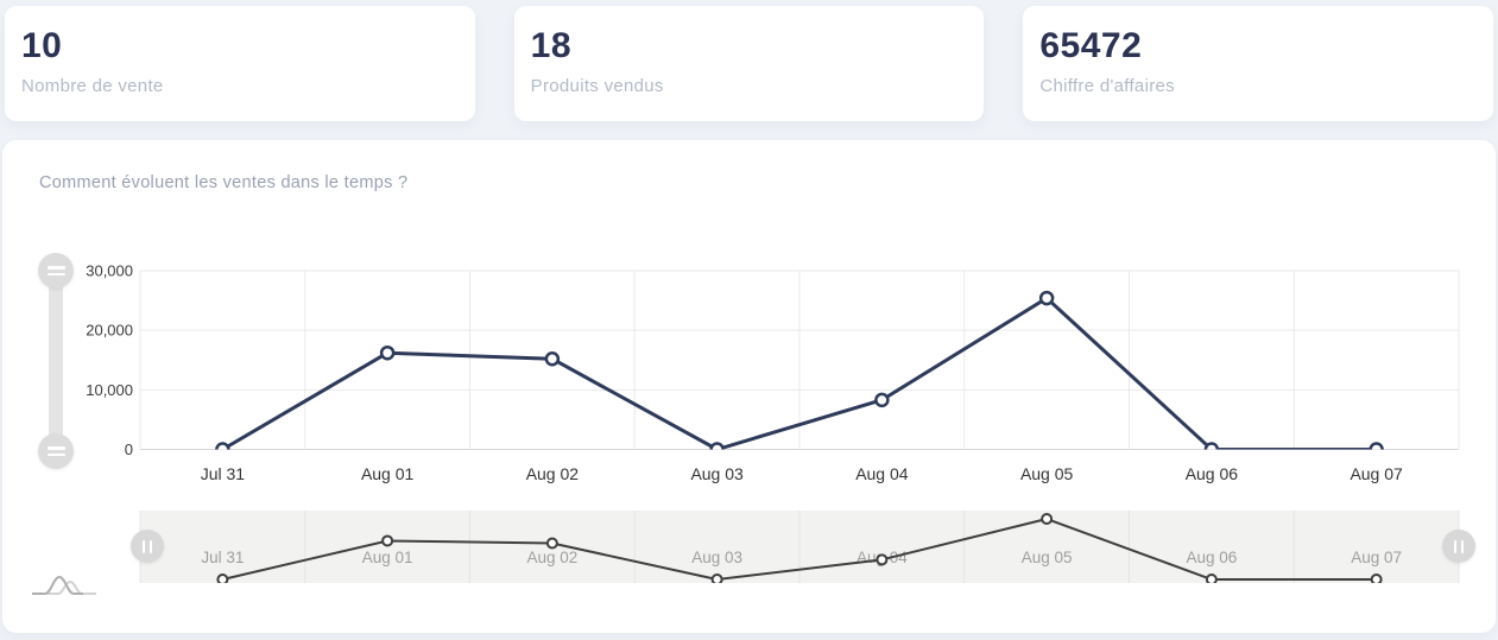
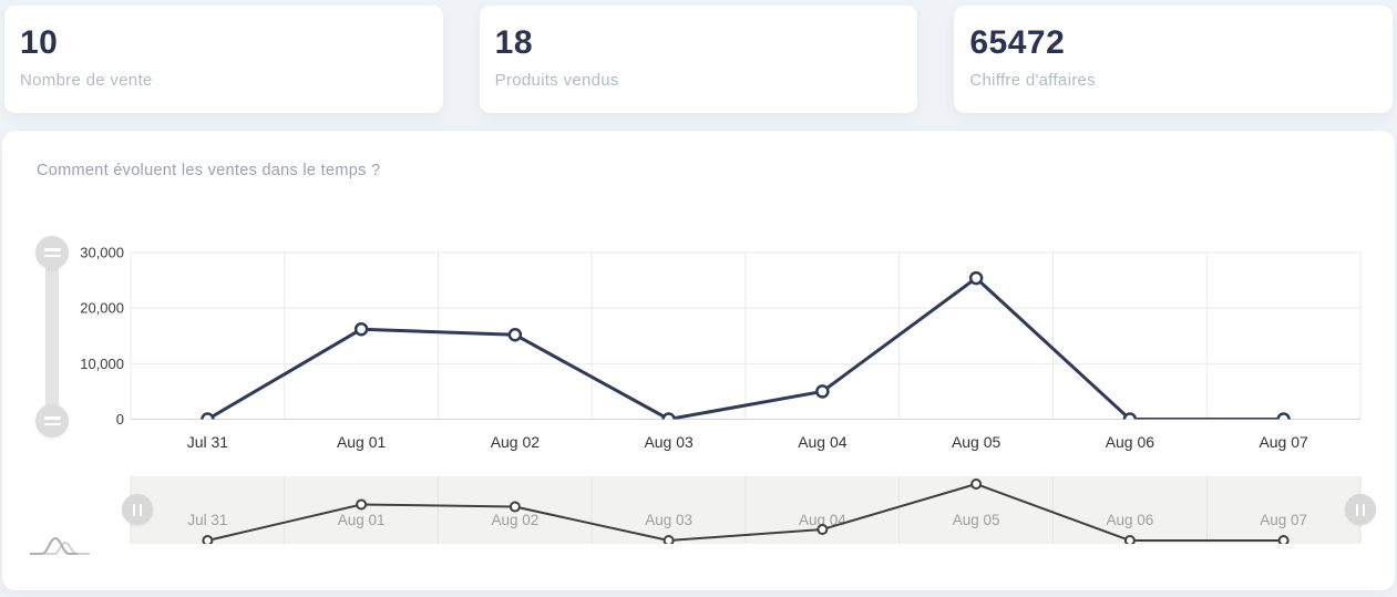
Aug 04: 8000 -> 5000
